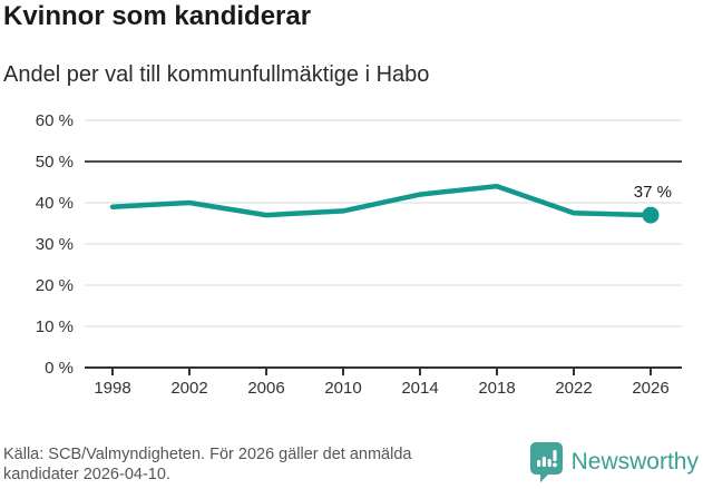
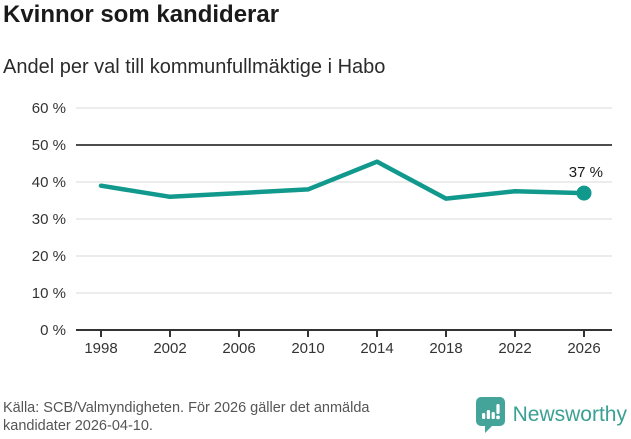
2002: 40% -> 36%
2014: 42% -> 46%
2018: 44% -> 36%
